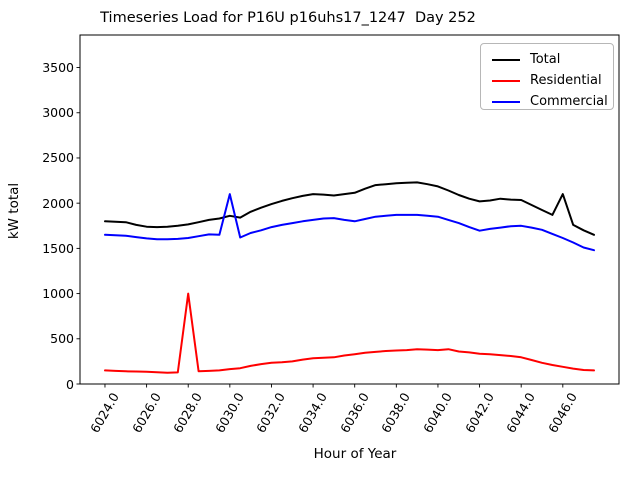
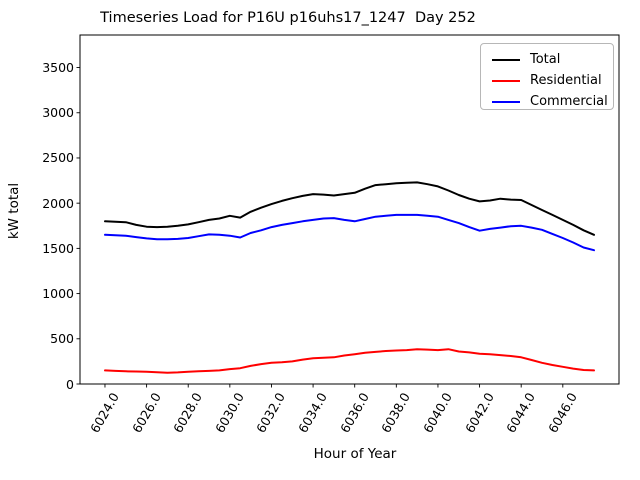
Residential/6028.0: 1000 -> 100
Commercial/6030.0: 2100 -> 1600
Total/6046.0: 2100 -> 1800
